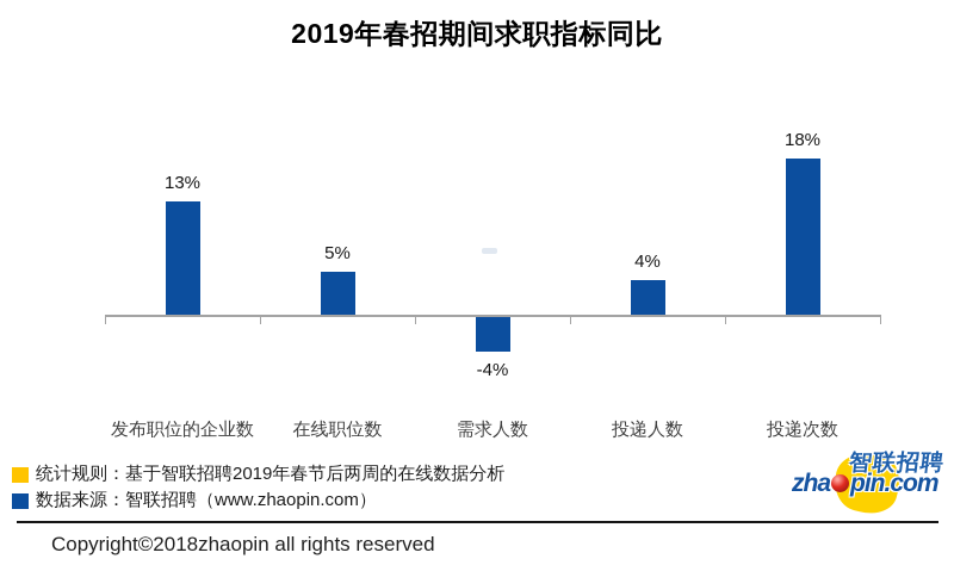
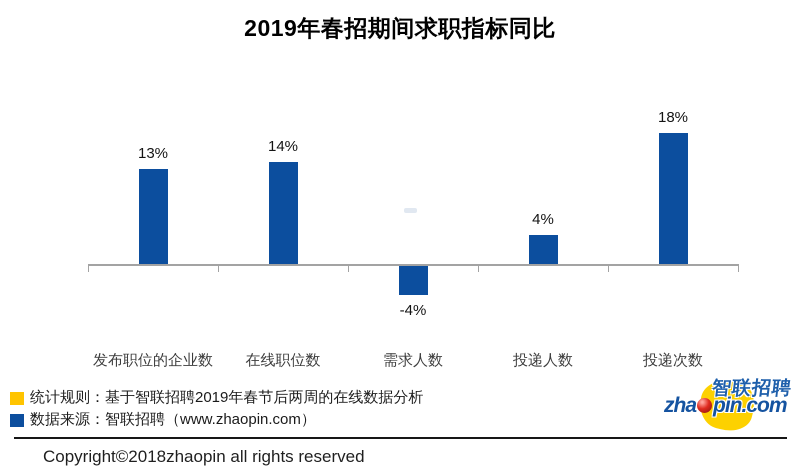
在线职位数: 5% -> 14%
